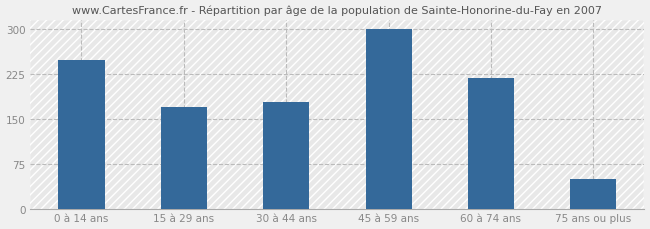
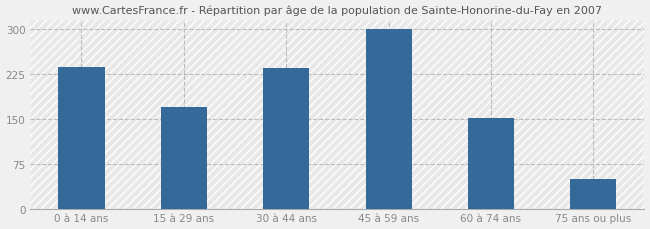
0 à 14 ans: 248 -> 237
30 à 44 ans: 178 -> 235
60 à 74 ans: 218 -> 152
